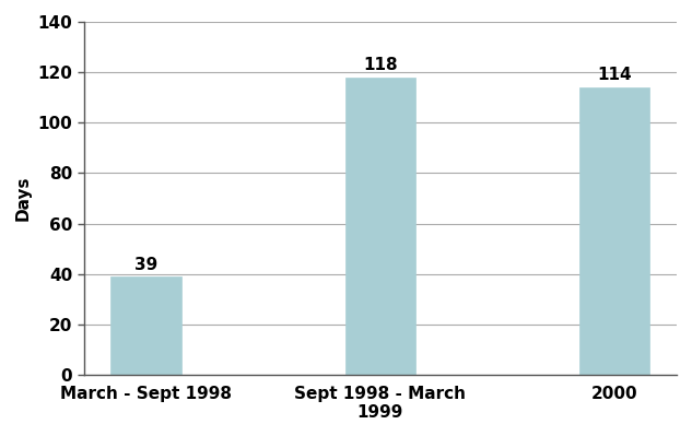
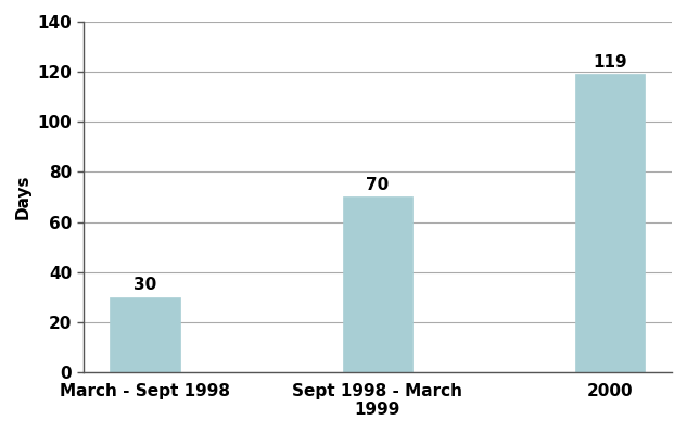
March - Sept 1998: 39 -> 30
Sept 1998 - March 1999: 118 -> 70
2000: 114 -> 119
